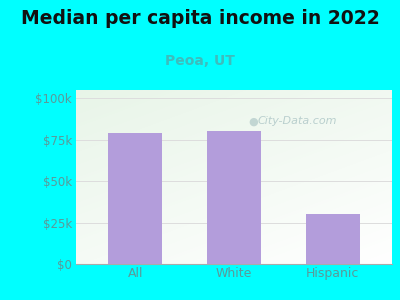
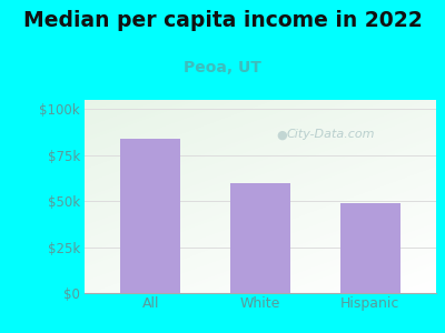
All: $79k -> $84k
White: $80k -> $60k
Hispanic: $30k -> $49k
